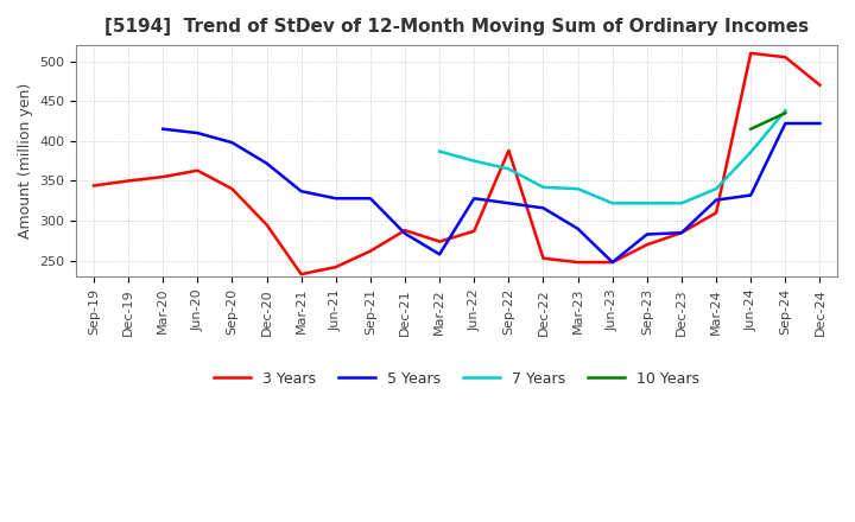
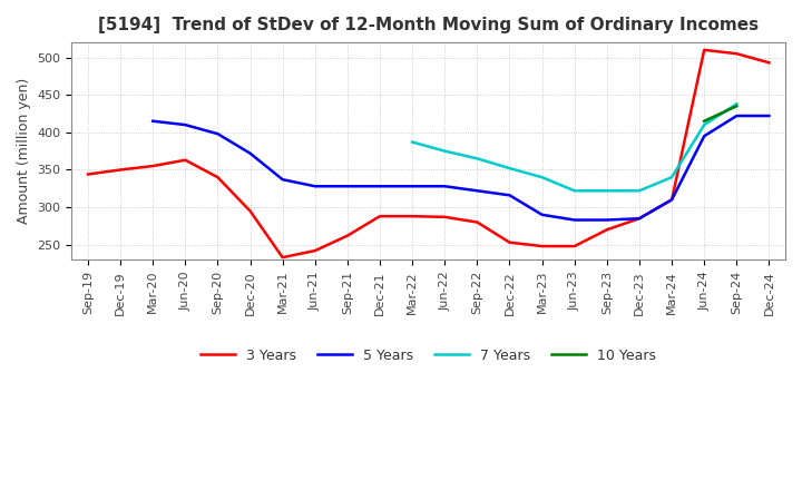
5 Years/Dec-21: 284 -> 328
3 Years/Mar-22: 274 -> 288
5 Years/Mar-22: 258 -> 328
3 Years/Sep-22: 388 -> 280
7 Years/Dec-22: 342 -> 352
5 Years/Jun-23: 248 -> 283
5 Years/Mar-24: 326 -> 310
5 Years/Jun-24: 332 -> 395
7 Years/Jun-24: 386 -> 410
3 Years/Dec-24: 470 -> 493
